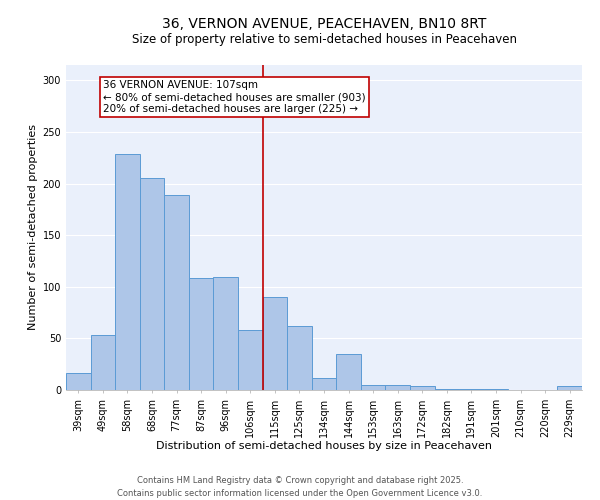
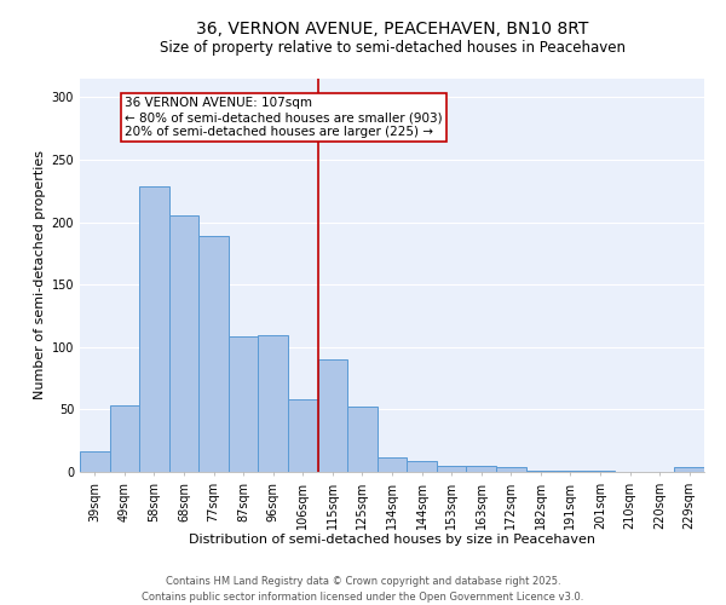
125sqm: 62 -> 52
144sqm: 35 -> 9
